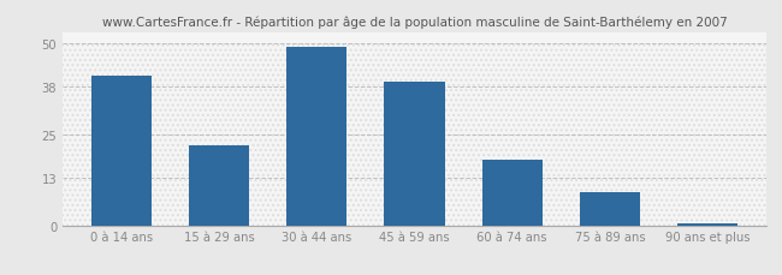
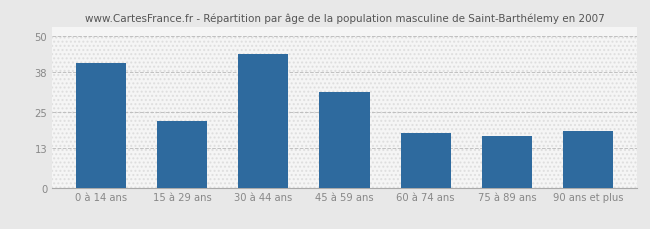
30 à 44 ans: 49.0 -> 44.0
45 à 59 ans: 39.5 -> 31.5
75 à 89 ans: 9.0 -> 17.0
90 ans et plus: 0.5 -> 18.5
